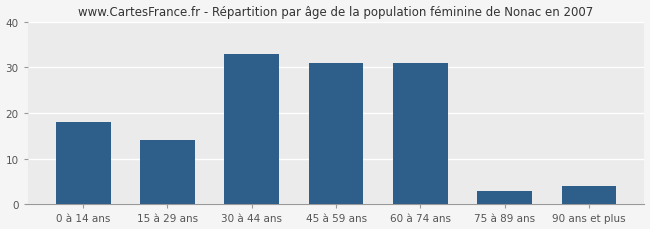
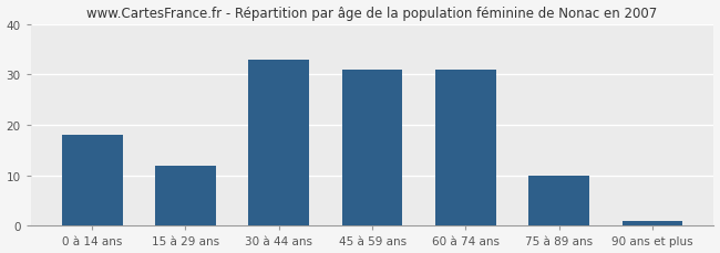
15 à 29 ans: 14 -> 12
75 à 89 ans: 3 -> 10
90 ans et plus: 4 -> 1
